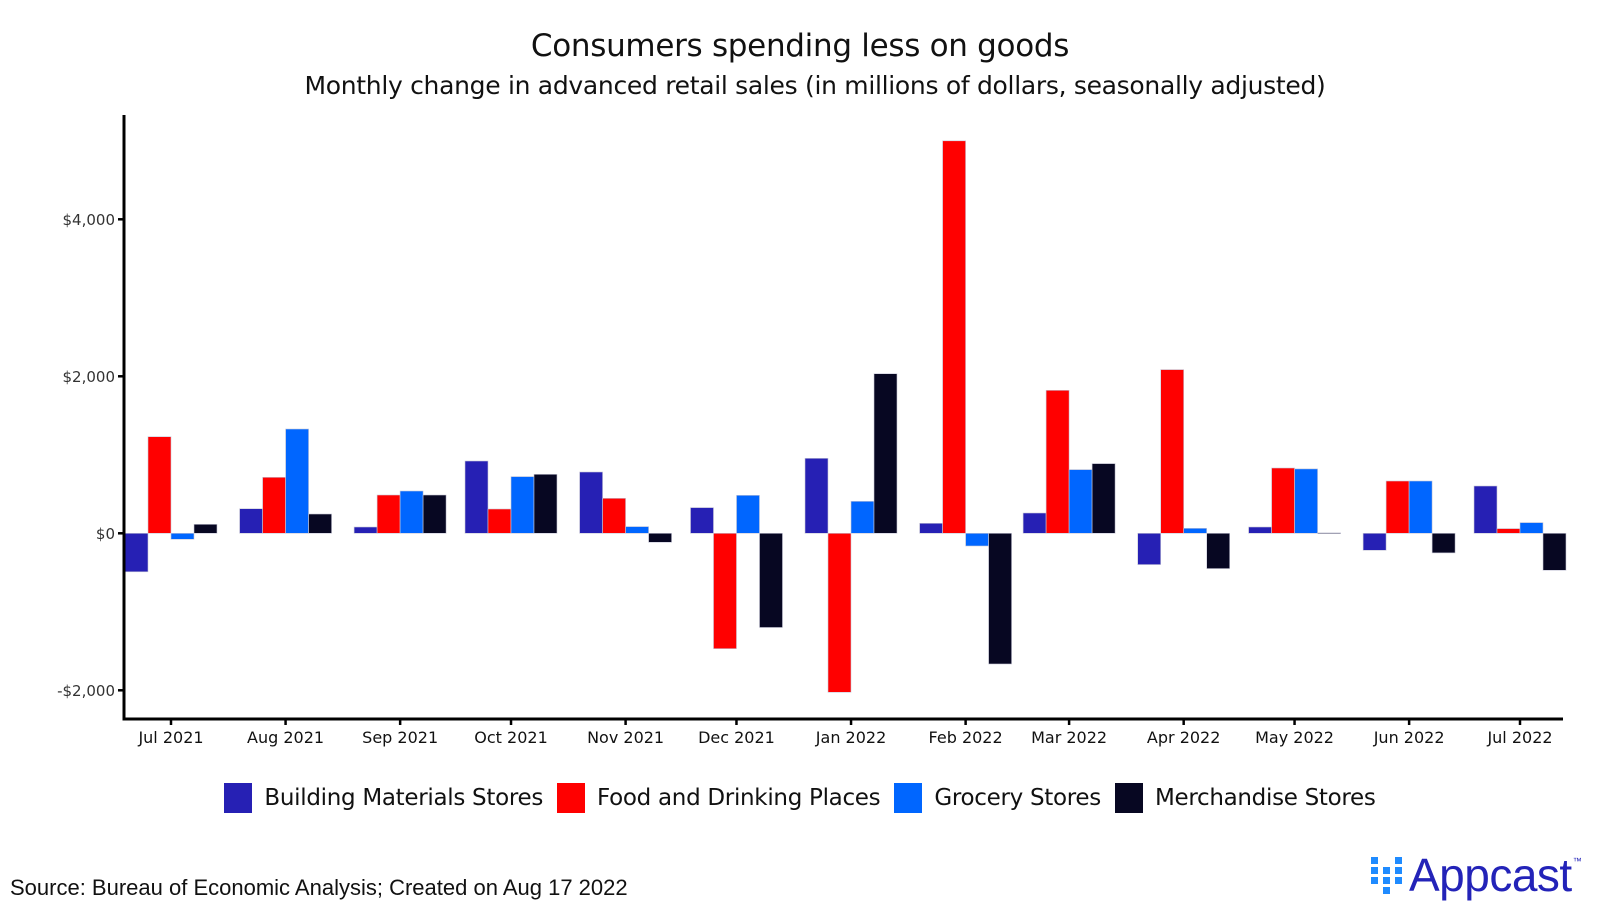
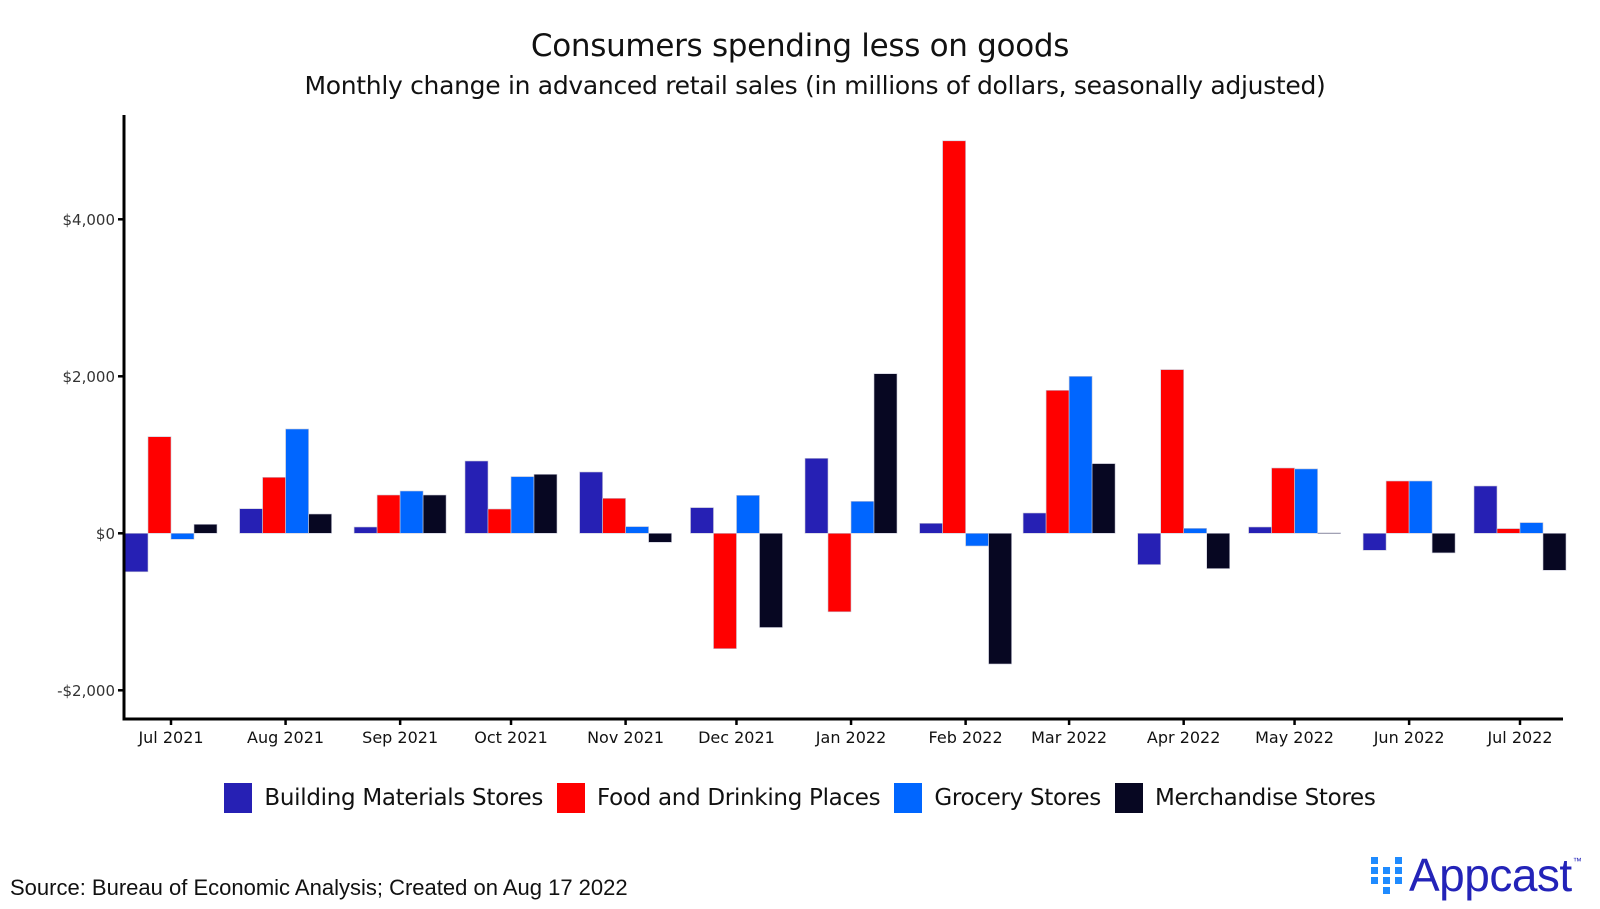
Food and Drinking Places/Jan 2022: -$2000 -> -$1000
Grocery Stores/Mar 2022: $800 -> $2000
